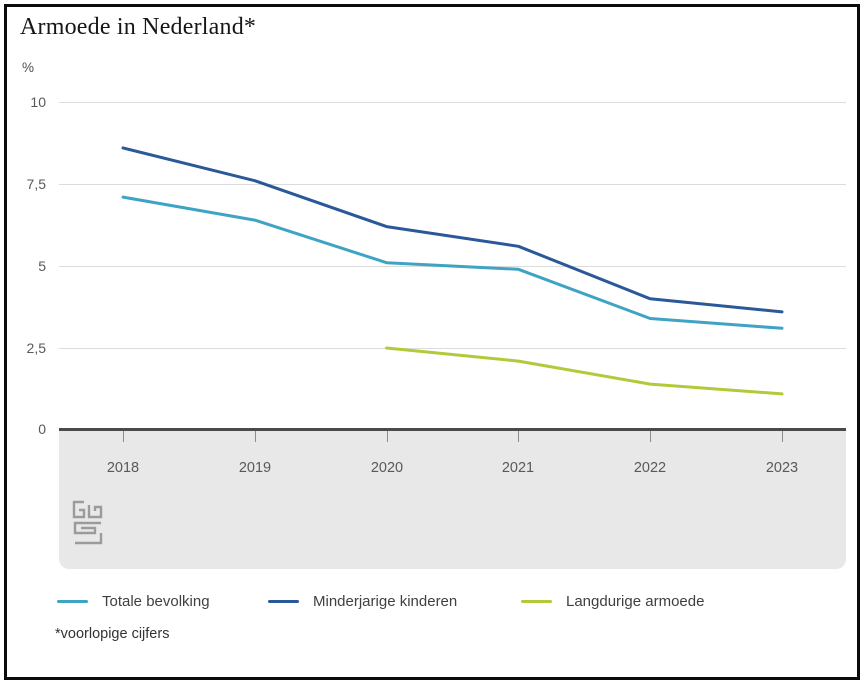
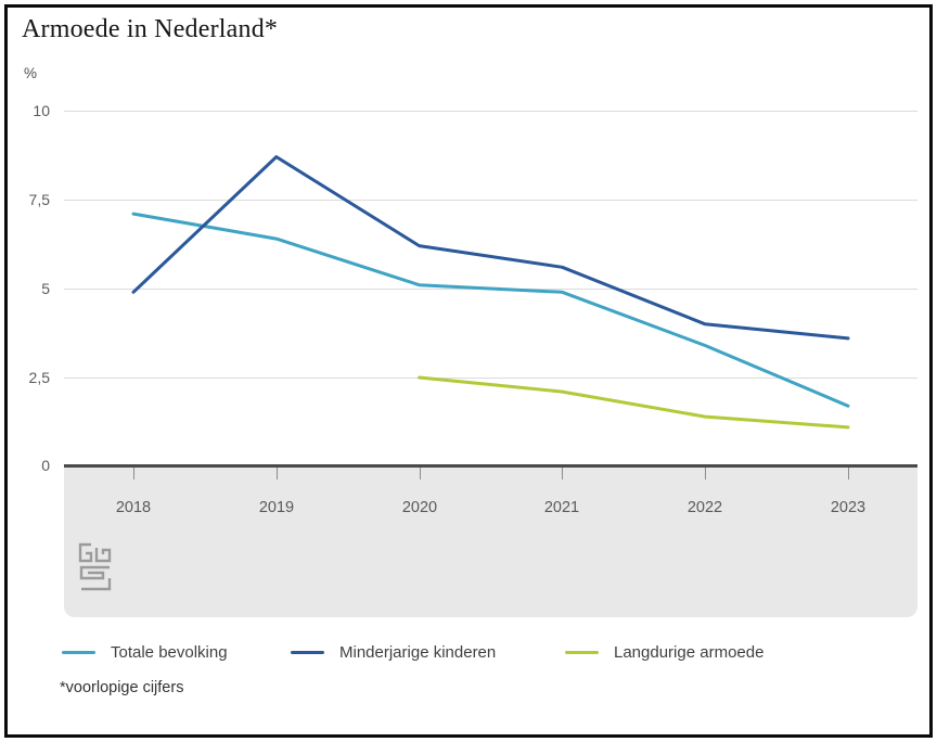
Minderjarige kinderen/2018: 8.6 -> 4.9
Minderjarige kinderen/2019: 7.6 -> 8.7
Totale bevolking/2023: 3.1 -> 1.7
